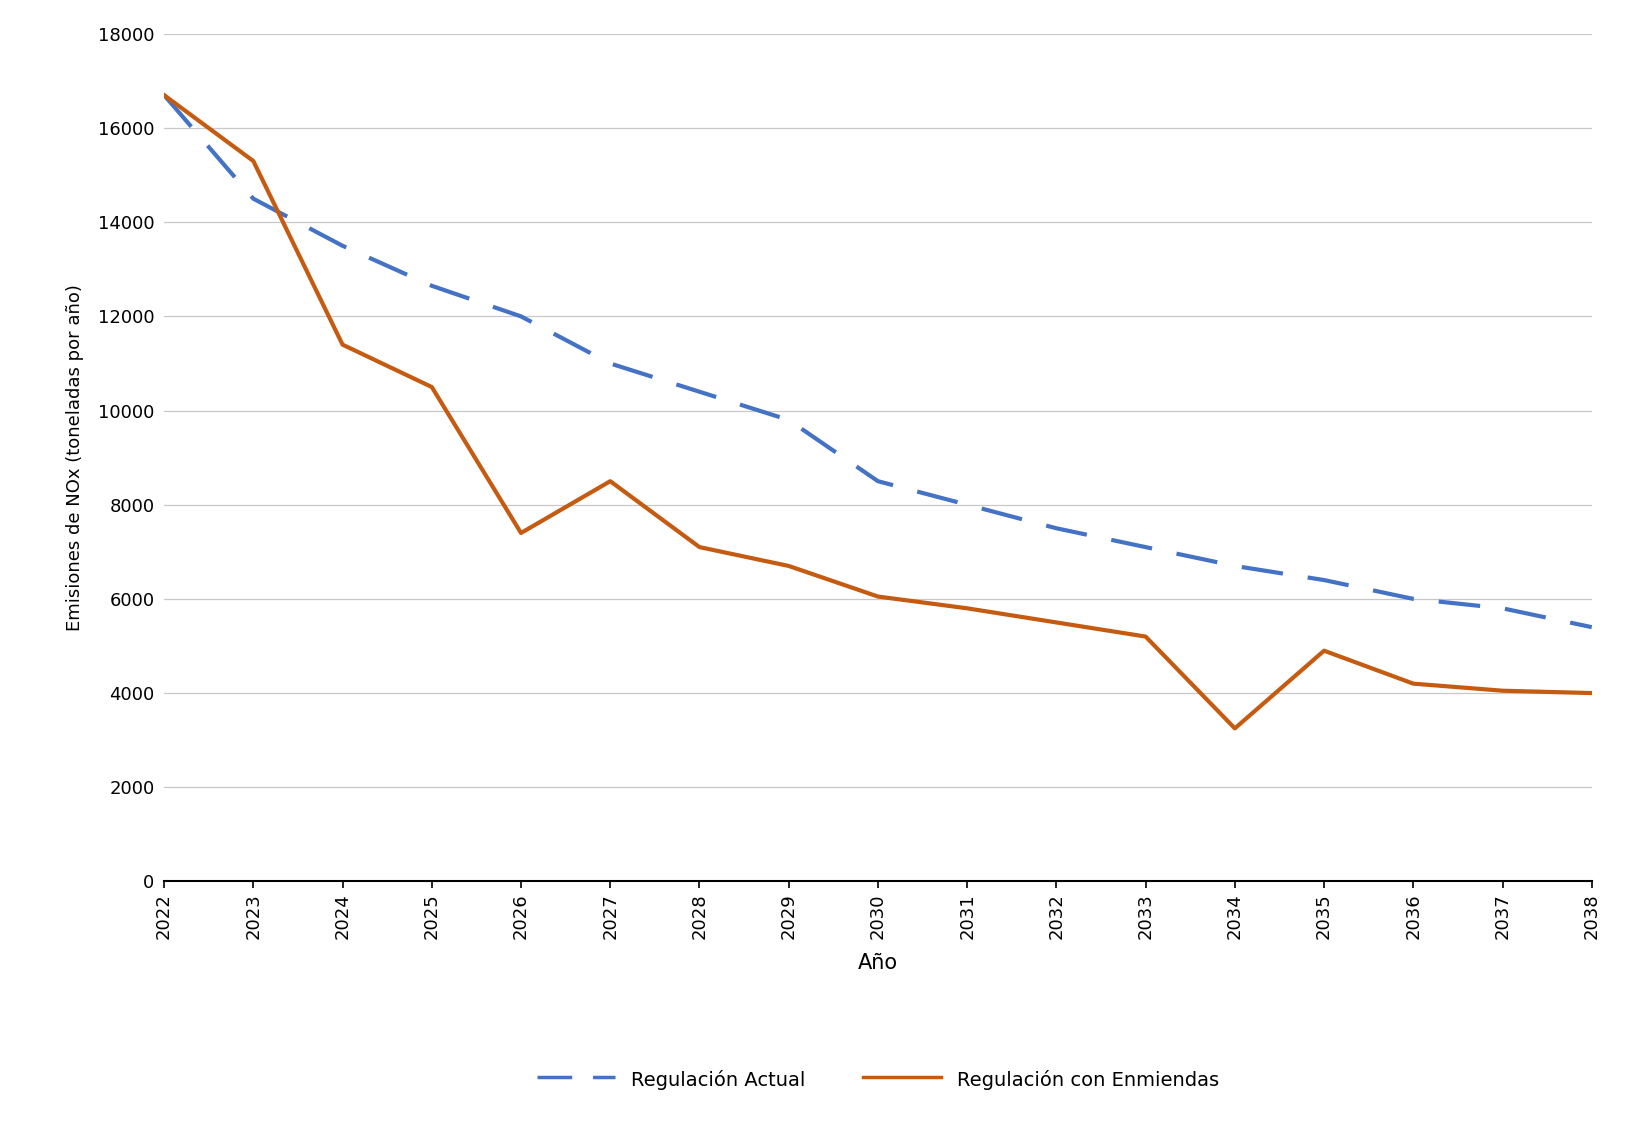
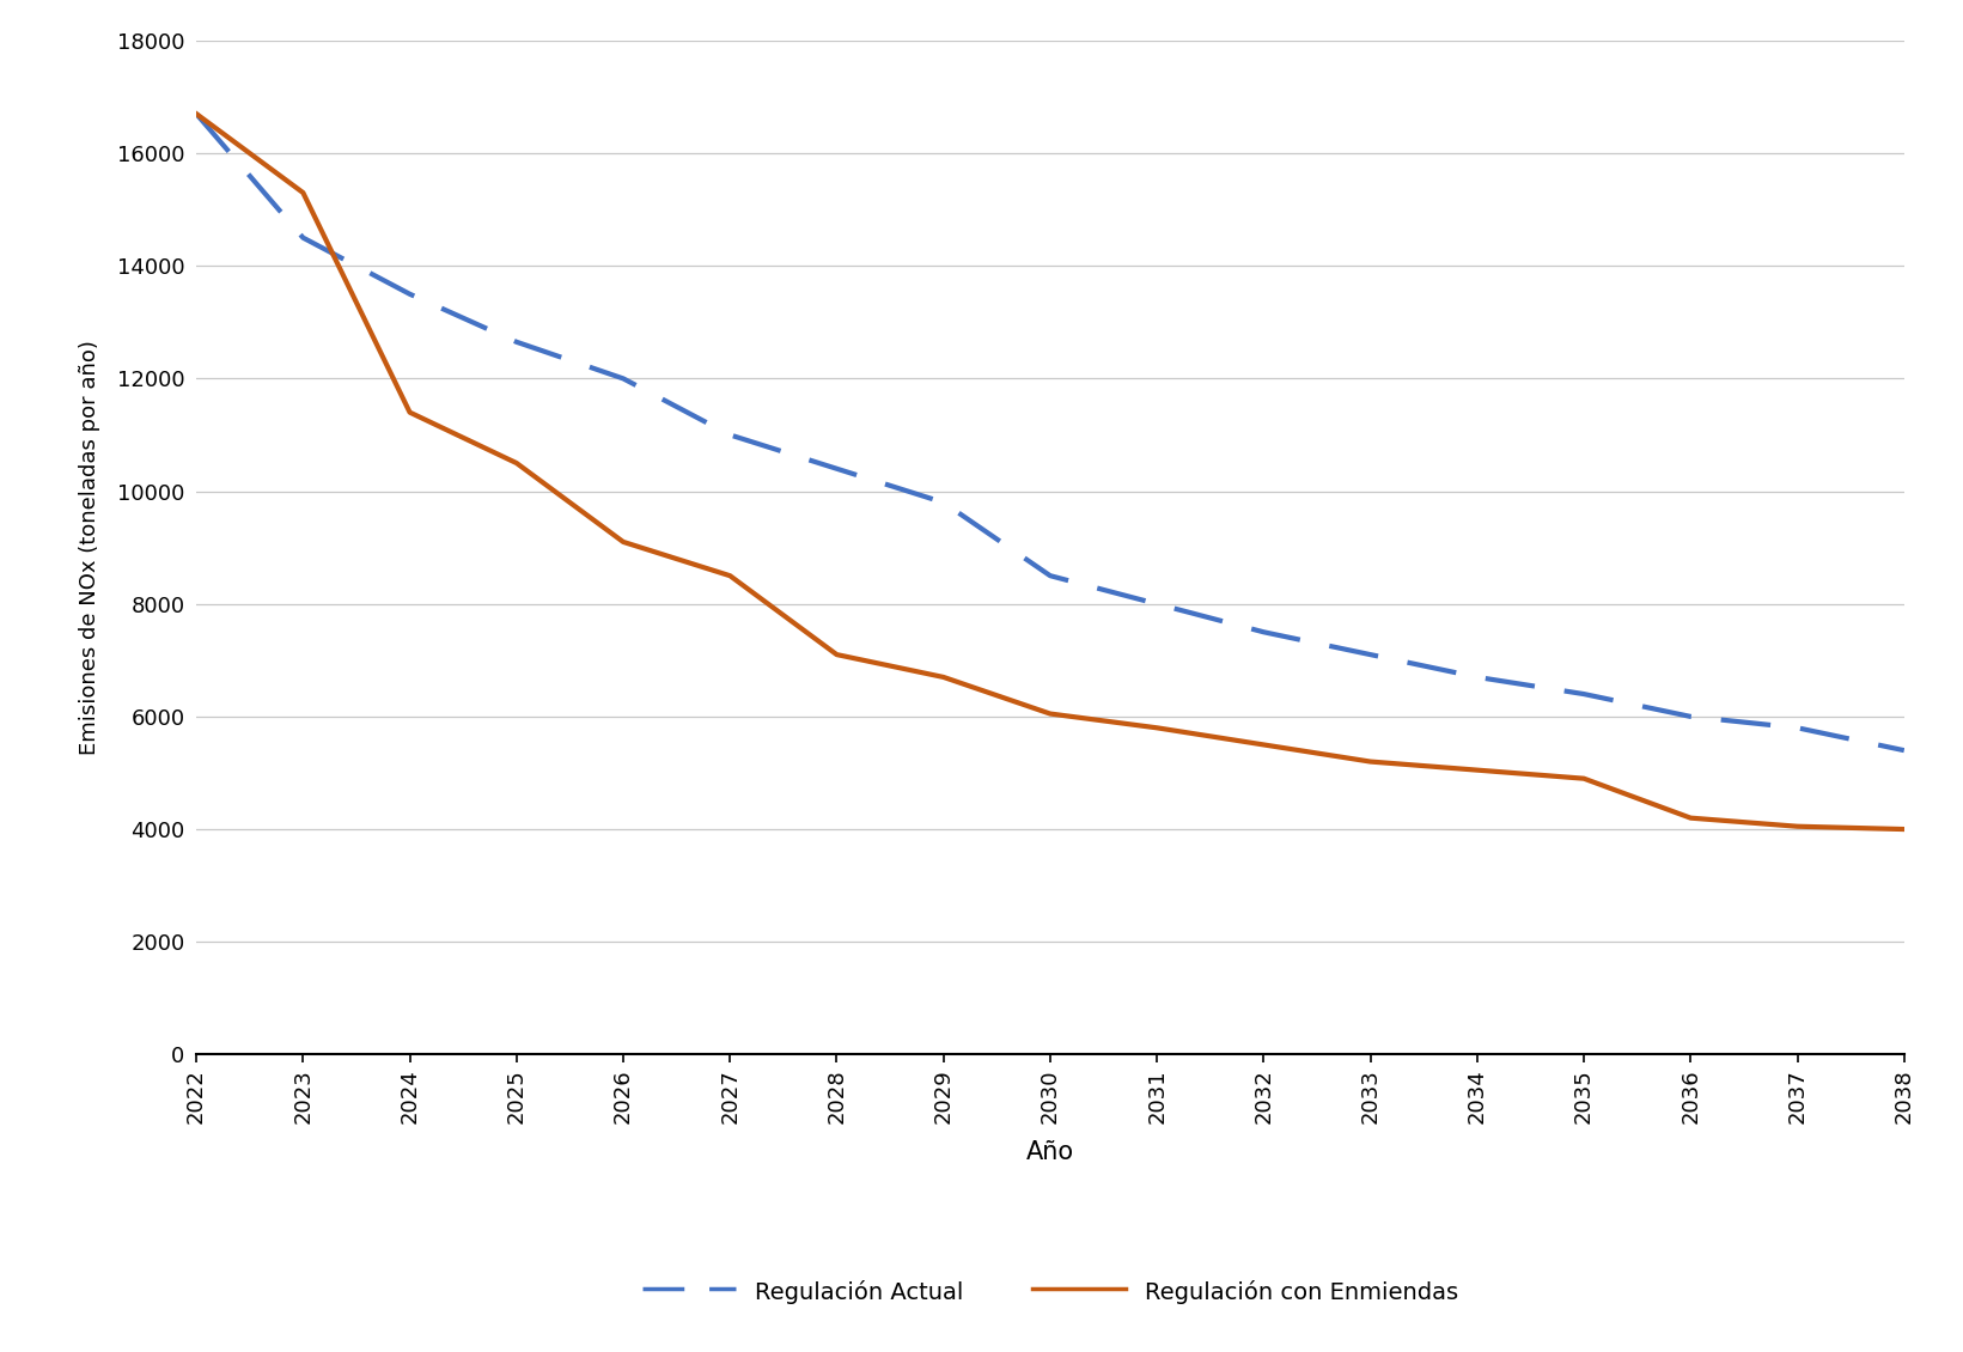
Regulación con Enmiendas/2026: 7400 -> 9100
Regulación con Enmiendas/2034: 3250 -> 5050
